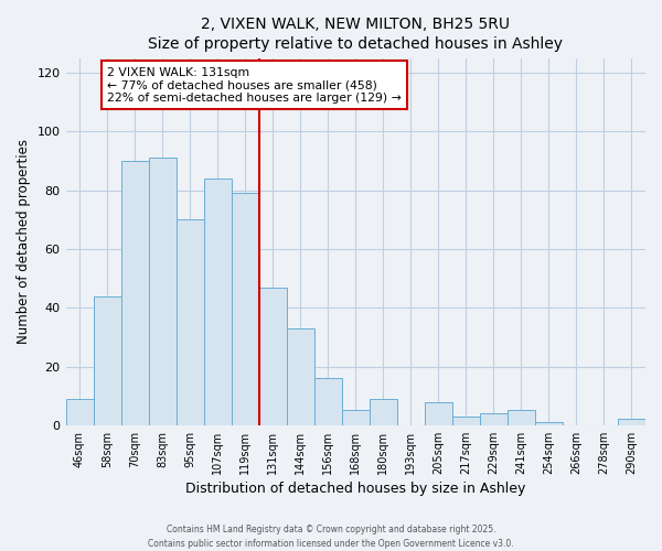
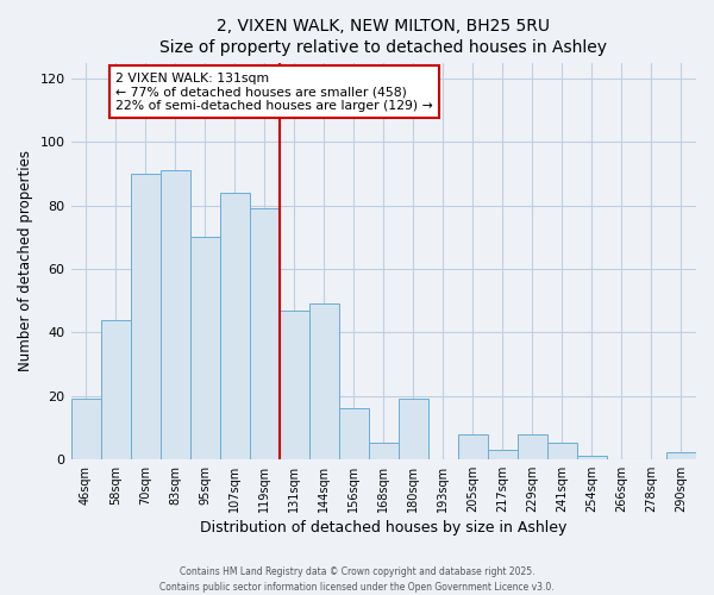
46sqm: 9 -> 19
144sqm: 33 -> 49
180sqm: 9 -> 19
229sqm: 4 -> 8
